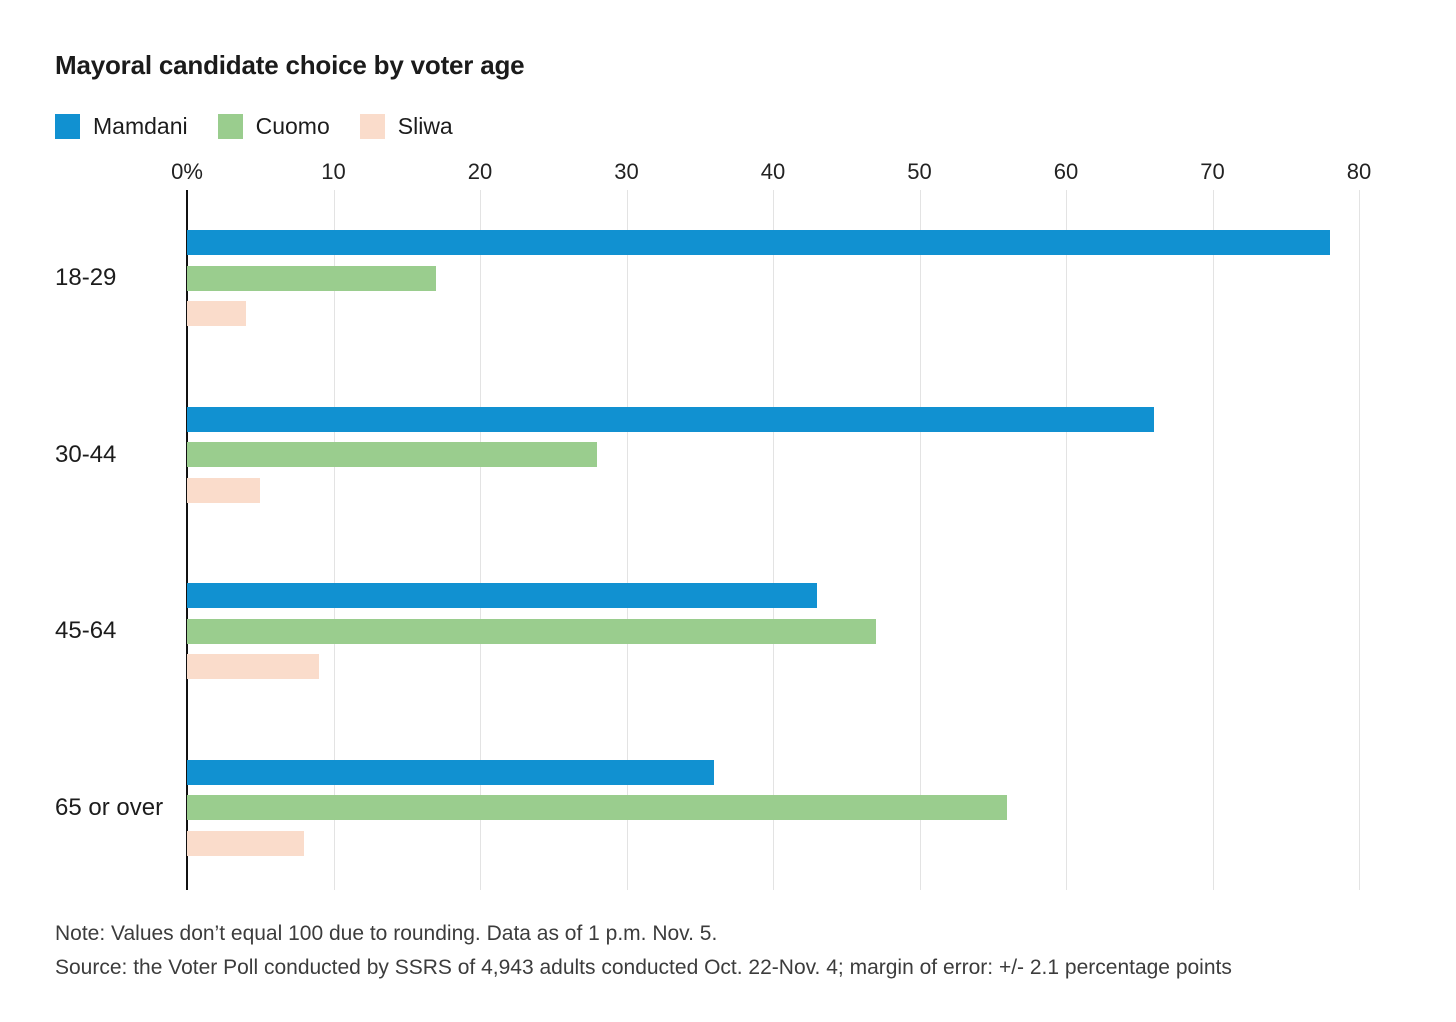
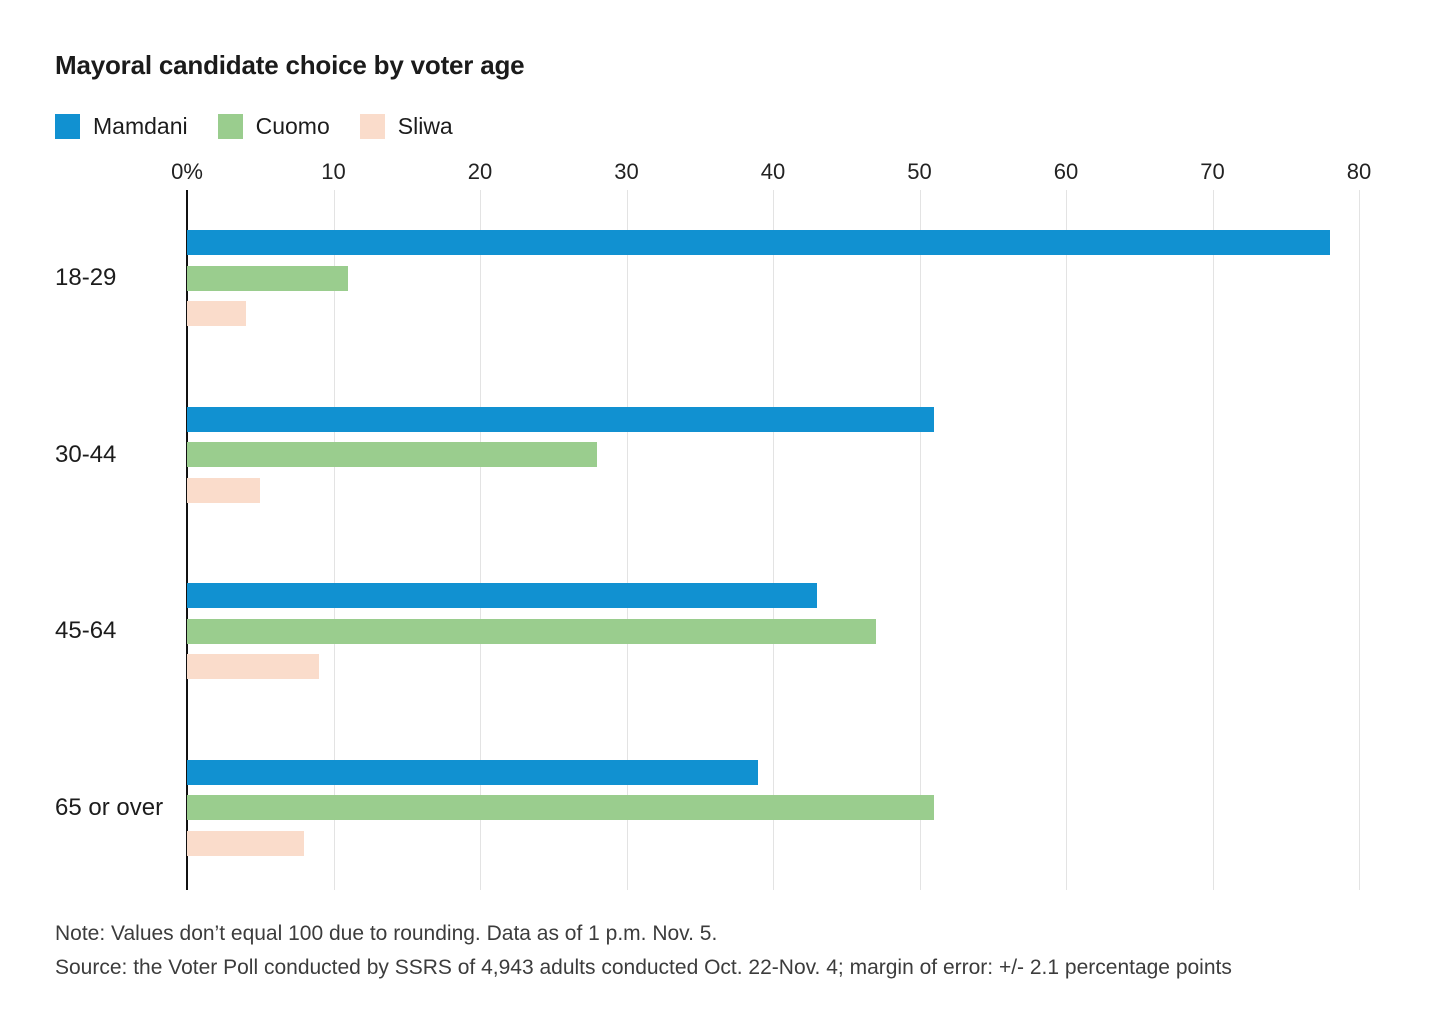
Cuomo/18-29: 17 -> 11
Mamdani/30-44: 66 -> 51
Mamdani/65 or over: 36 -> 39
Cuomo/65 or over: 56 -> 51
